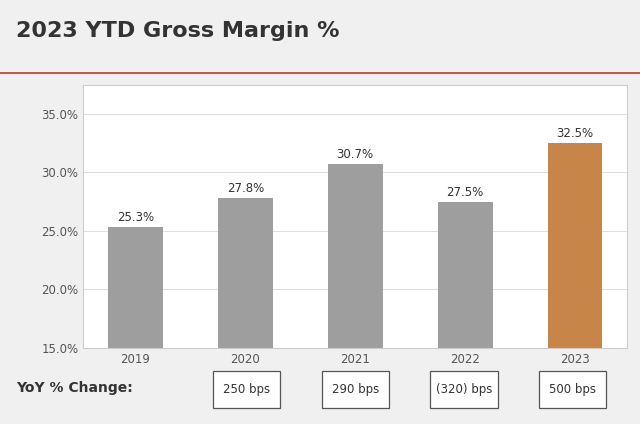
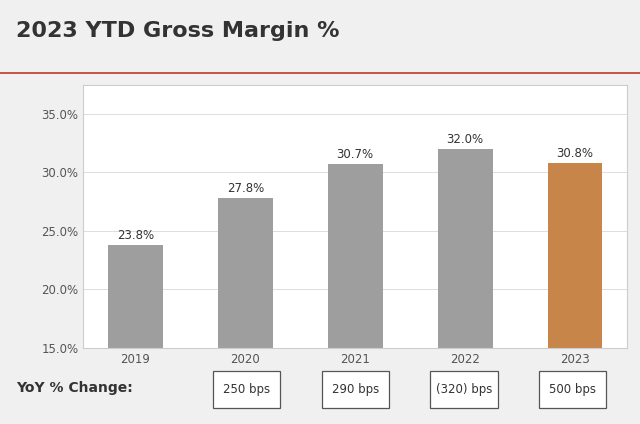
2019: 25.3% -> 23.8%
2022: 27.5% -> 32.0%
2023: 32.5% -> 30.8%
